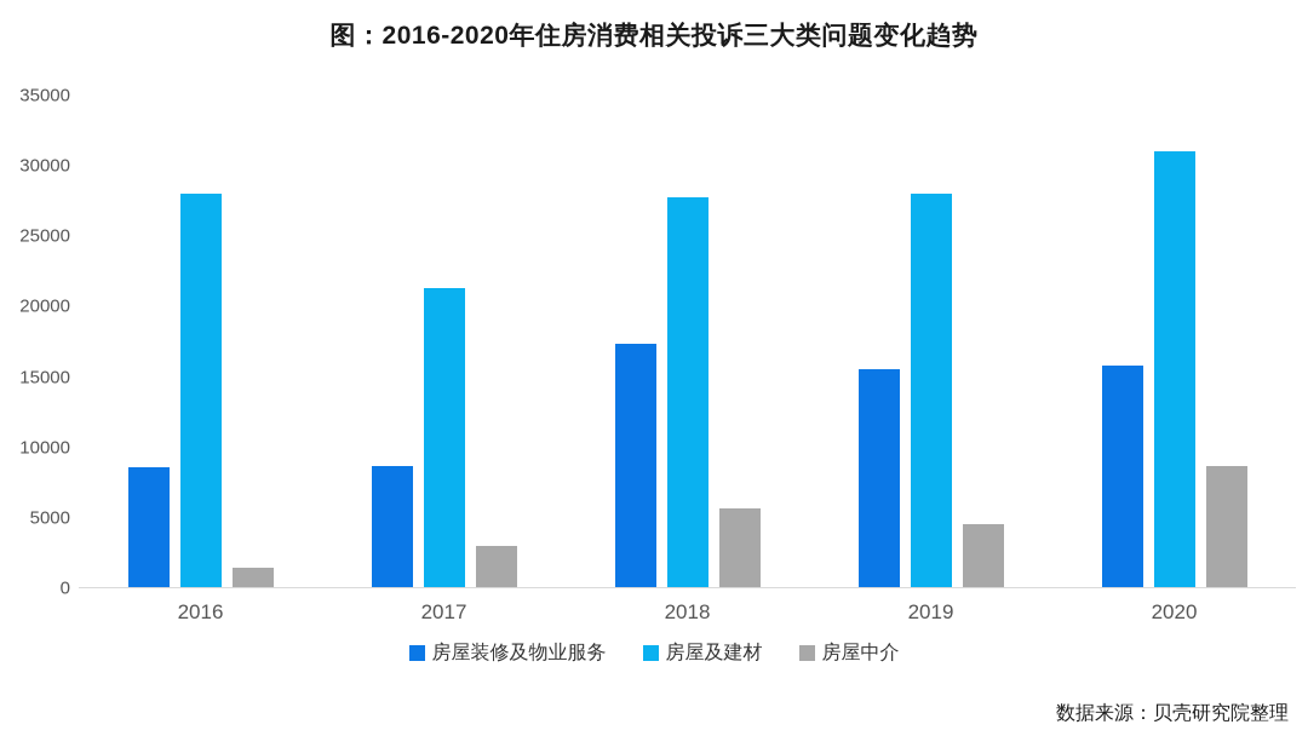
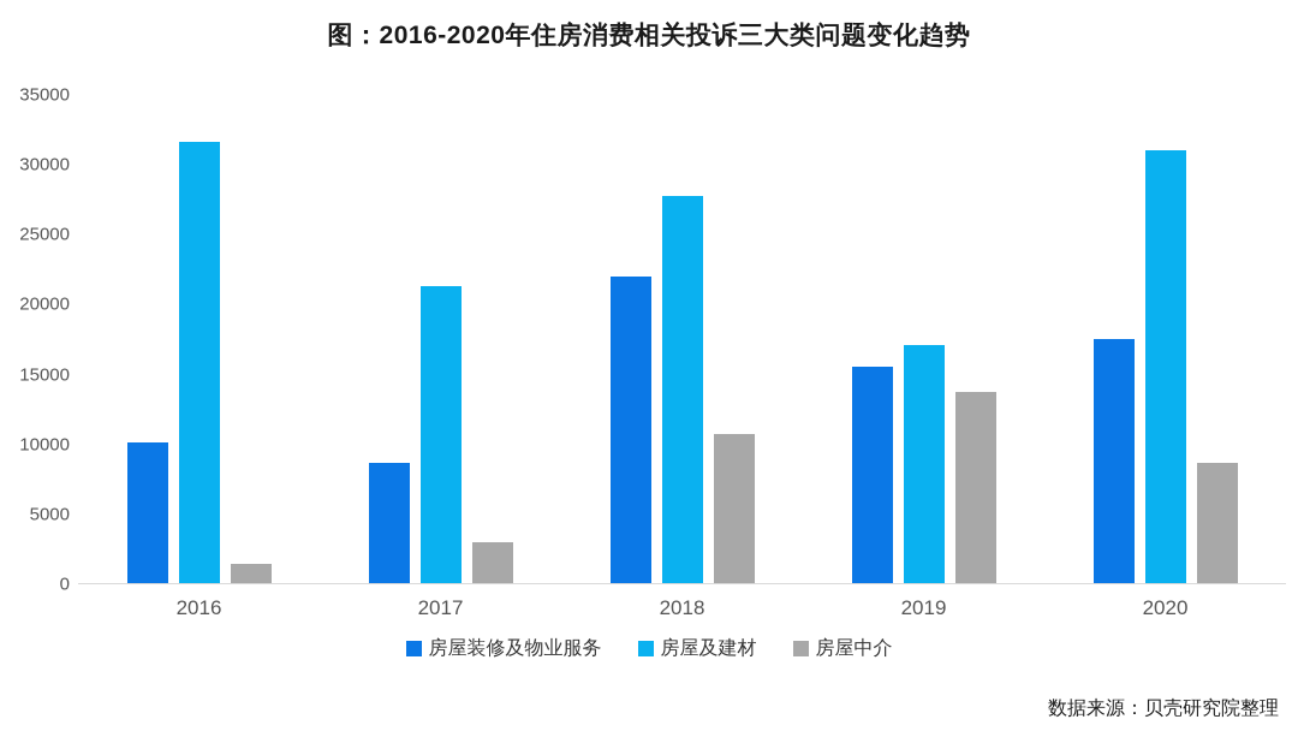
房屋装修及物业服务/2016: 8500 -> 10100
房屋及建材/2016: 28000 -> 31600
房屋装修及物业服务/2018: 17300 -> 22000
房屋中介/2018: 5600 -> 10700
房屋及建材/2019: 28000 -> 17100
房屋中介/2019: 4500 -> 13700
房屋装修及物业服务/2020: 15800 -> 17500
